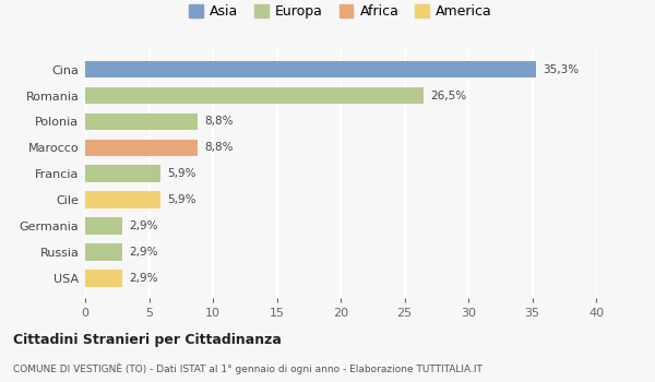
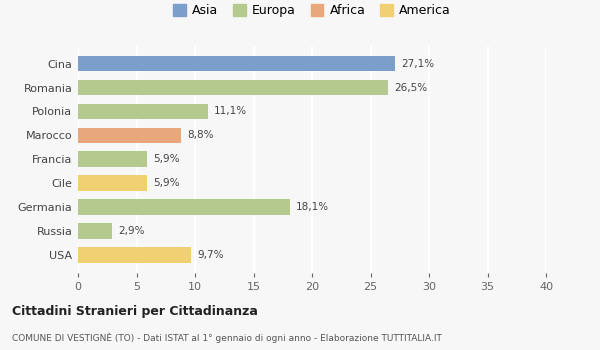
Cina: 35,3% -> 27,1%
Polonia: 8,8% -> 11,1%
Germania: 2,9% -> 18,1%
USA: 2,9% -> 9,7%
